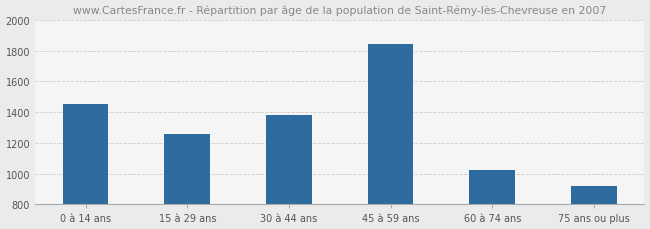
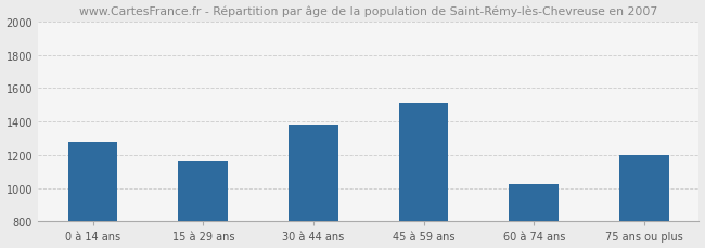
0 à 14 ans: 1460 -> 1280
15 à 29 ans: 1260 -> 1160
45 à 59 ans: 1840 -> 1510
75 ans ou plus: 920 -> 1200
